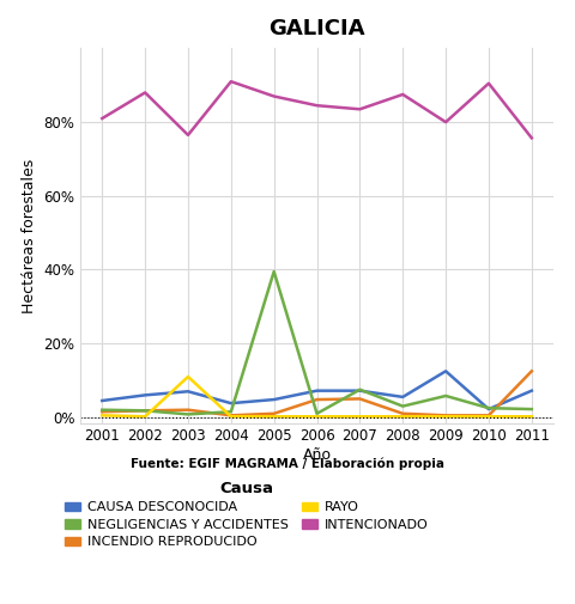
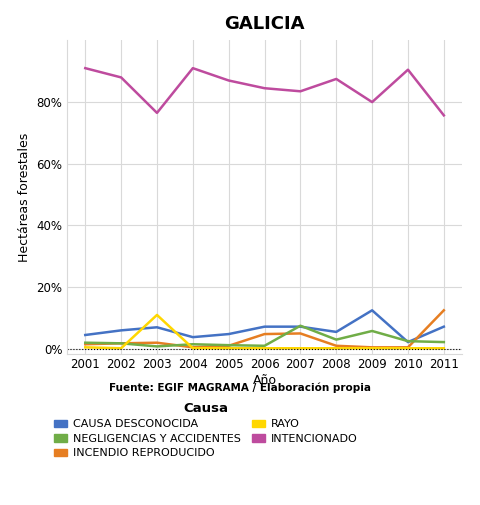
INTENCIONADO/2001: 81.0% -> 91.0%
NEGLIGENCIAS Y ACCIDENTES/2005: 39.5% -> 1.2%
